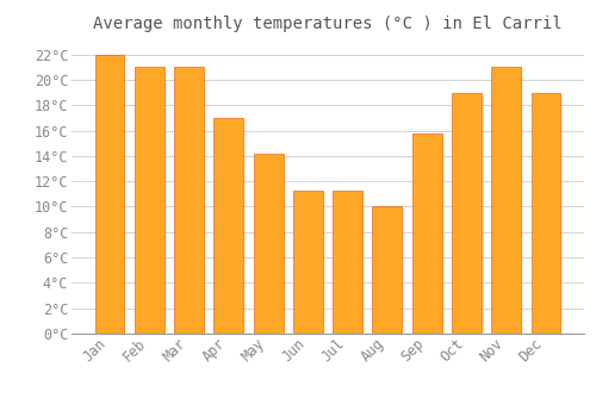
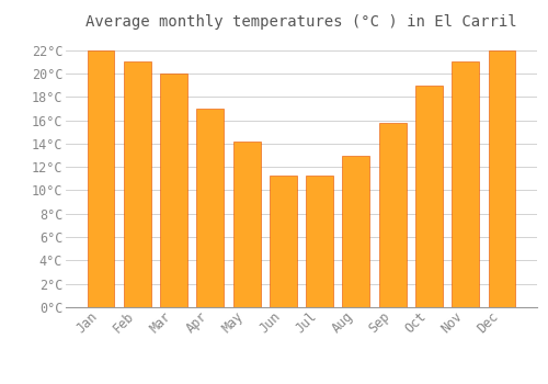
Mar: 21.0°C -> 20.0°C
Aug: 10.0°C -> 13.0°C
Dec: 19.0°C -> 22.0°C
